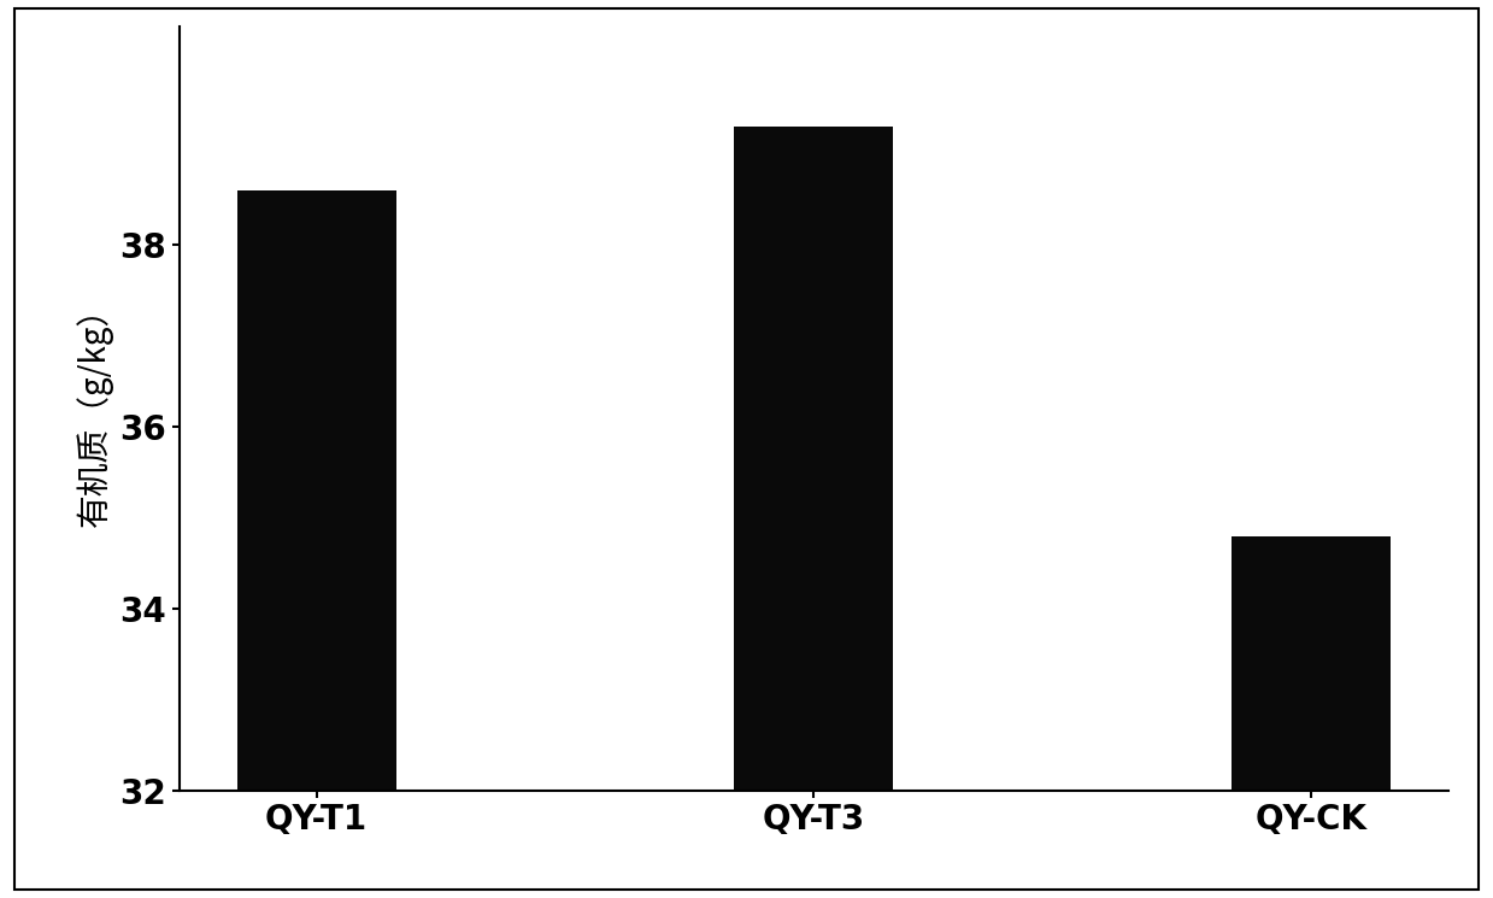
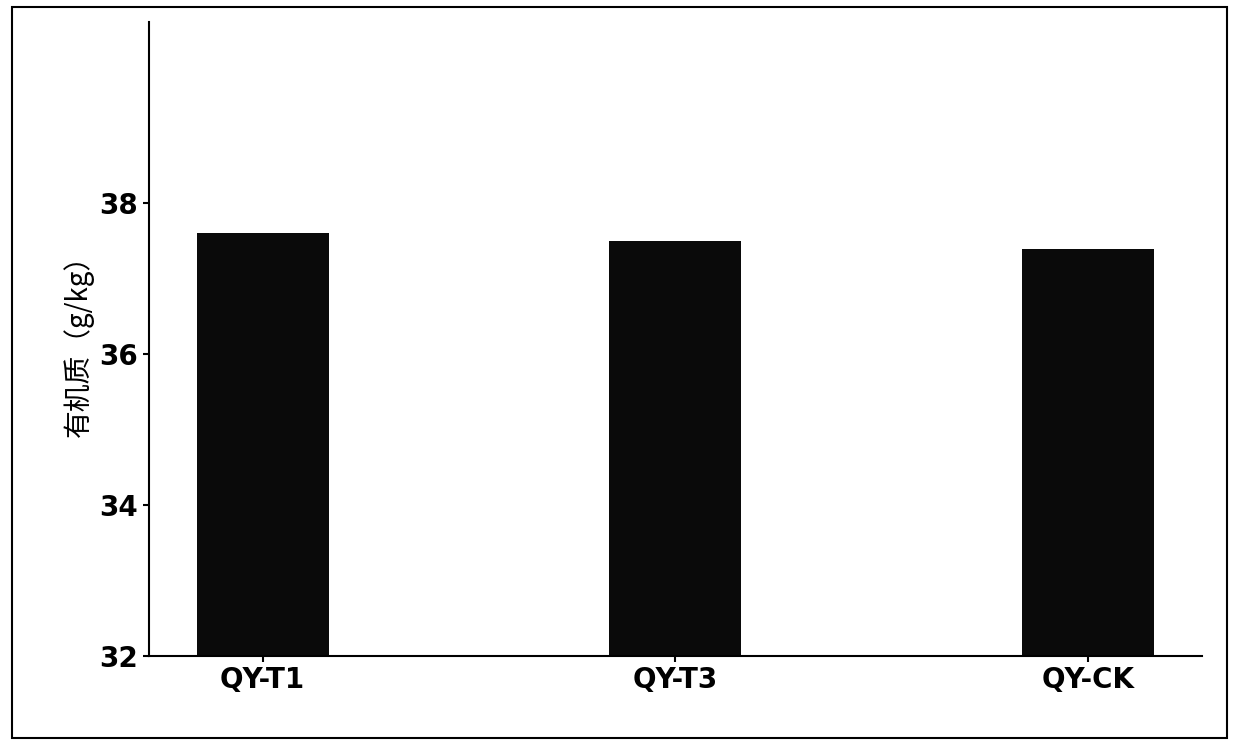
QY-T1: 38.6 -> 37.6
QY-T3: 39.3 -> 37.5
QY-CK: 34.8 -> 37.4
